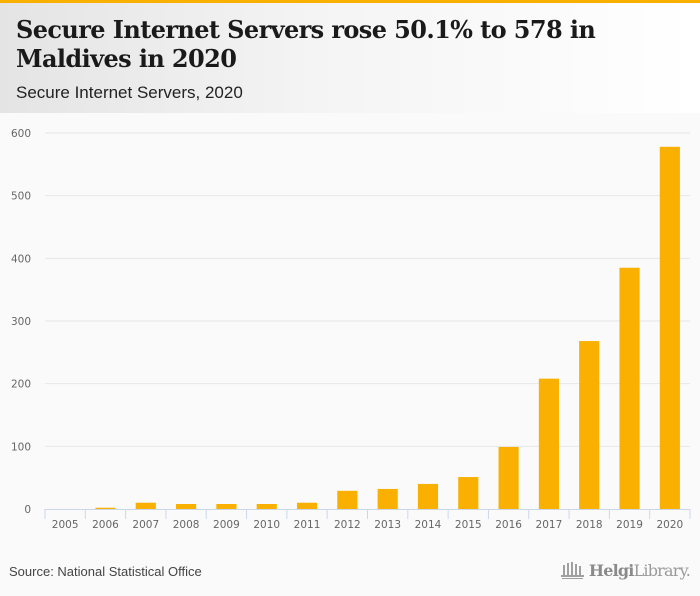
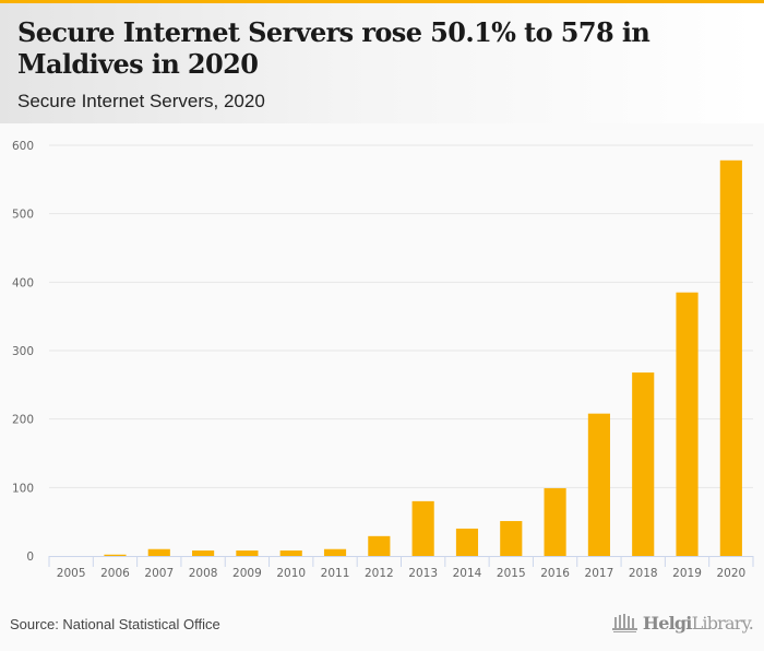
2013: 30 -> 80
